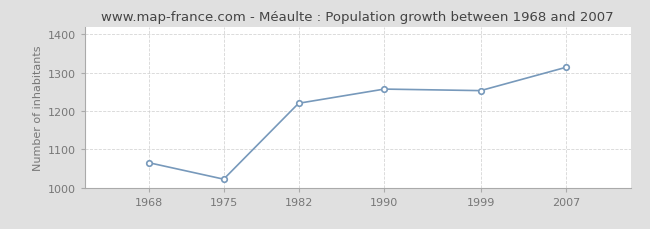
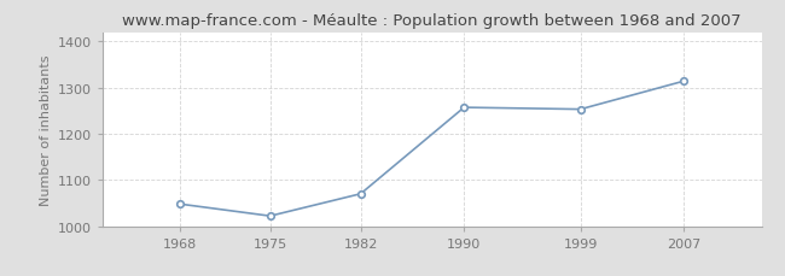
1968: 1065 -> 1048
1982: 1220 -> 1070
